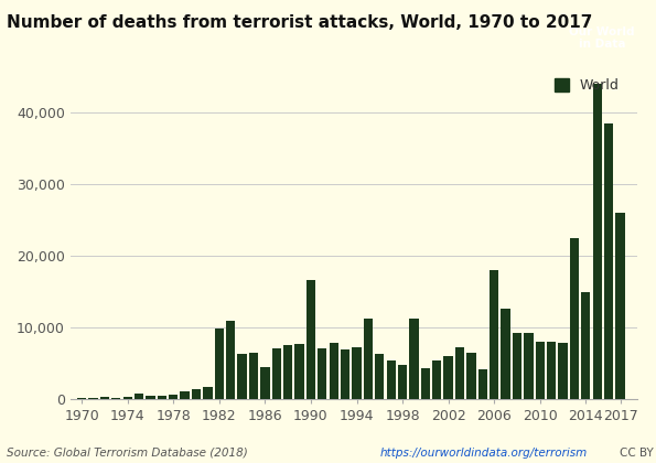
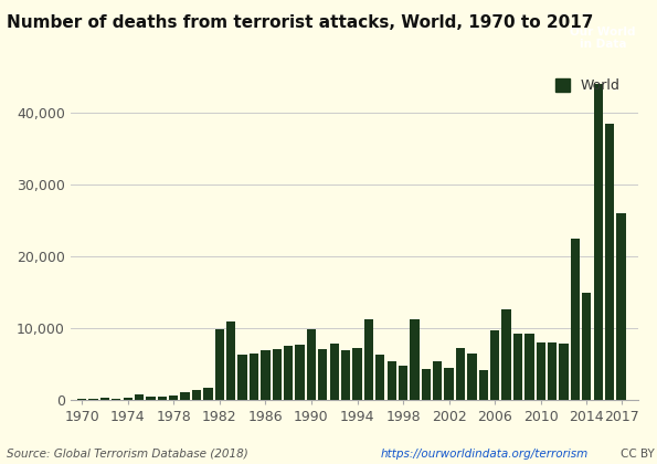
1986: 4,400 -> 7,000
1990: 16,600 -> 9,800
2002: 6,000 -> 4,400
2006: 18,000 -> 9,700
